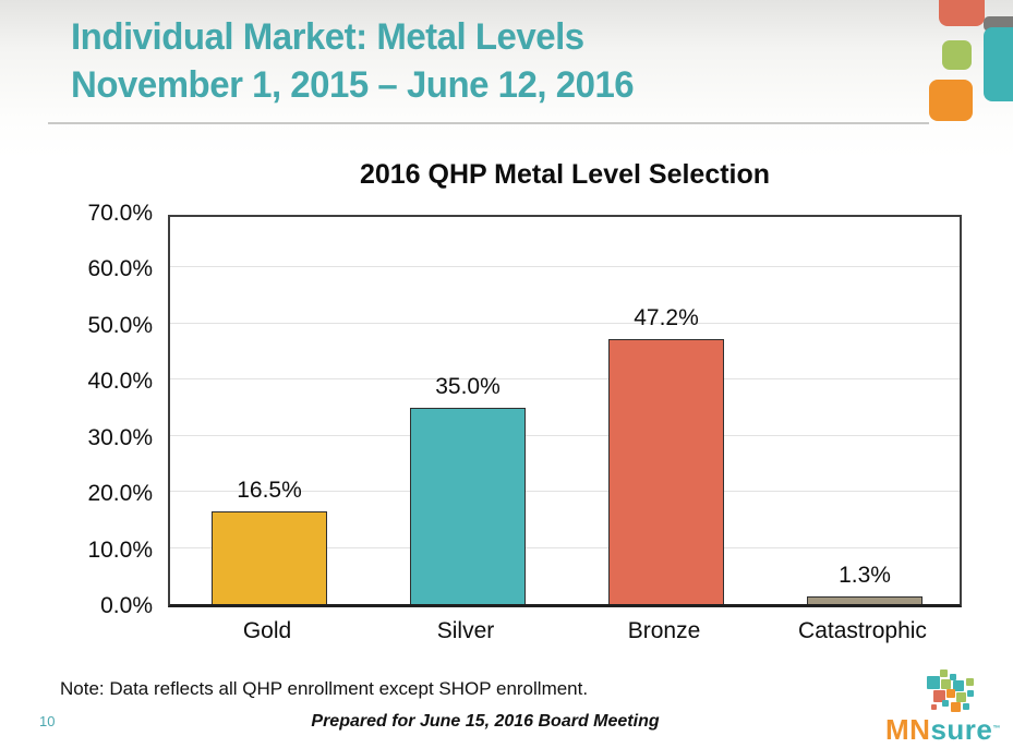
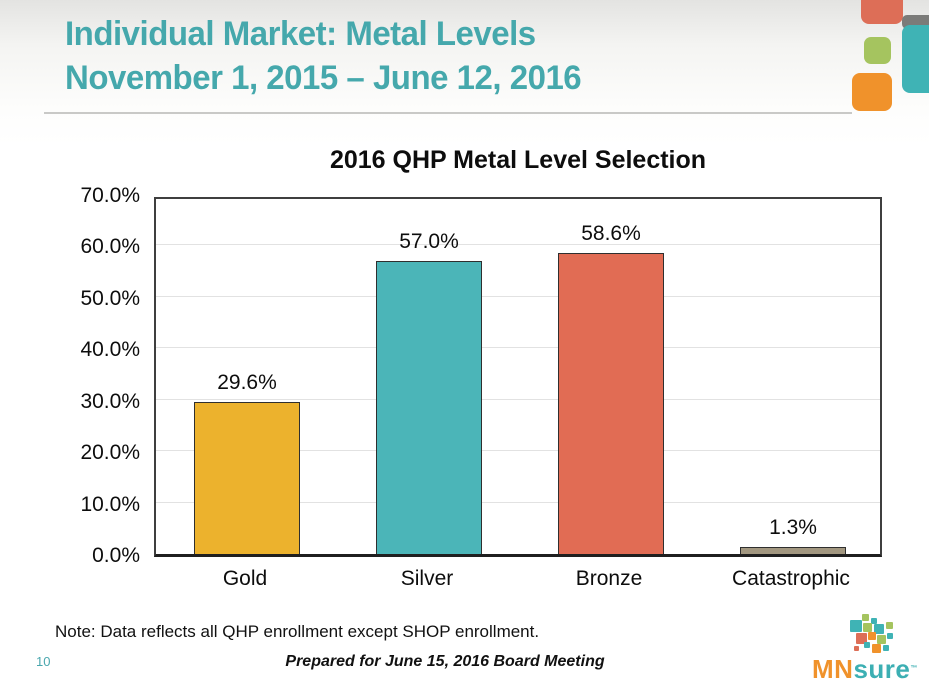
Gold: 16.5% -> 29.6%
Silver: 35.0% -> 57.0%
Bronze: 47.2% -> 58.6%
